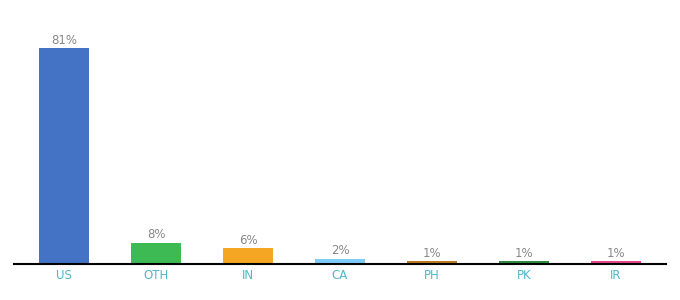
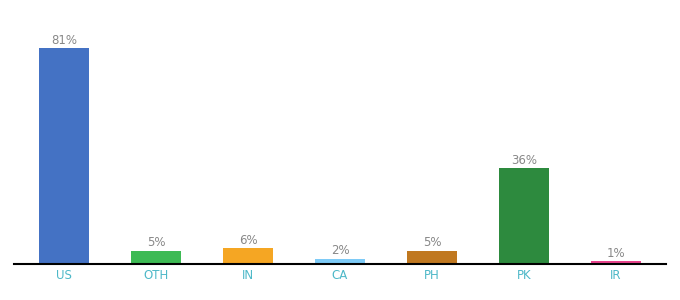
OTH: 8% -> 5%
PH: 1% -> 5%
PK: 1% -> 36%
